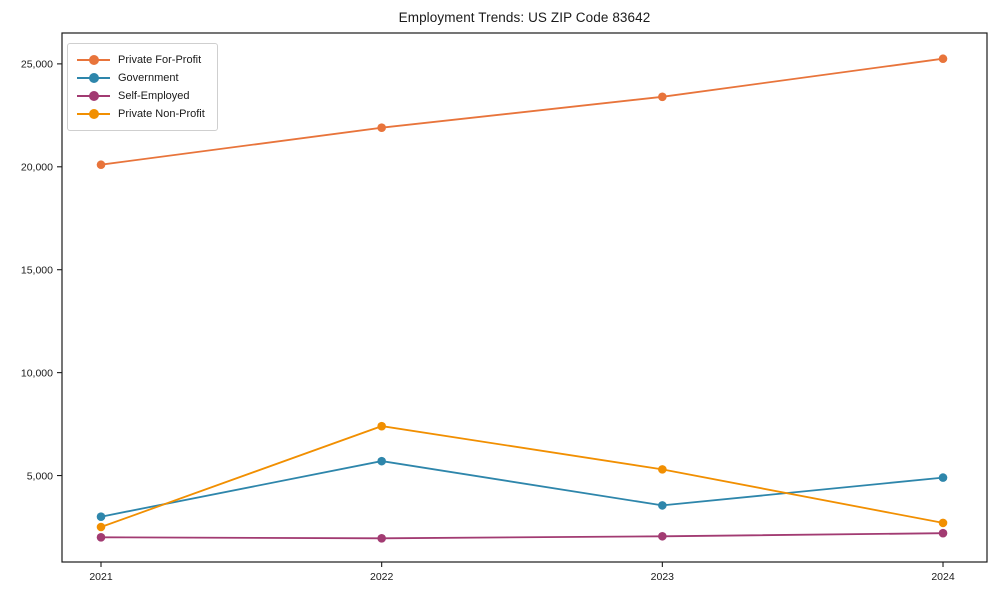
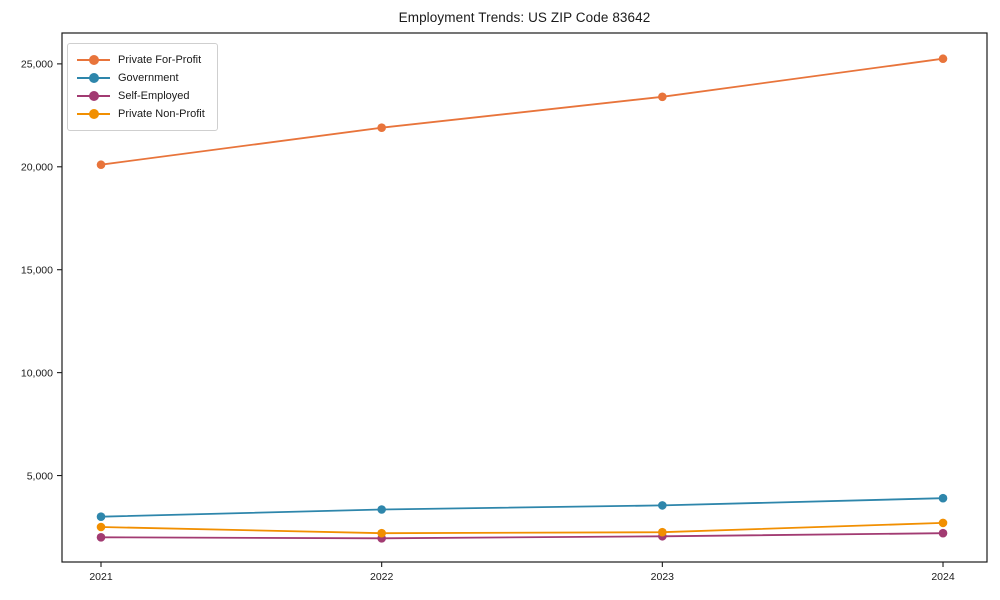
Government/2022: 5700 -> 3400
Private Non-Profit/2022: 7400 -> 2200
Private Non-Profit/2023: 5300 -> 2200
Government/2024: 4900 -> 3900
